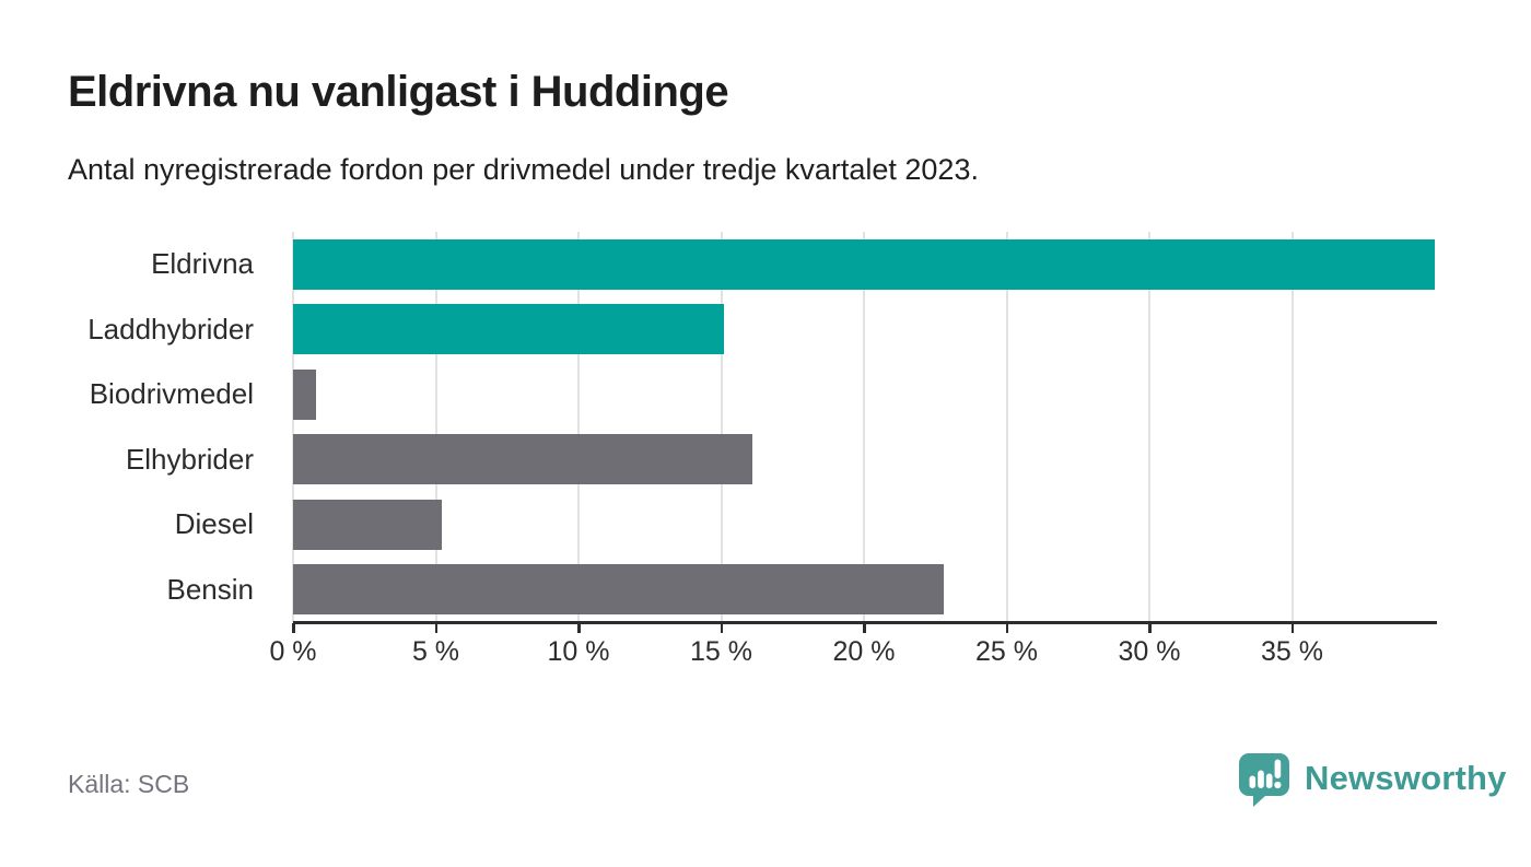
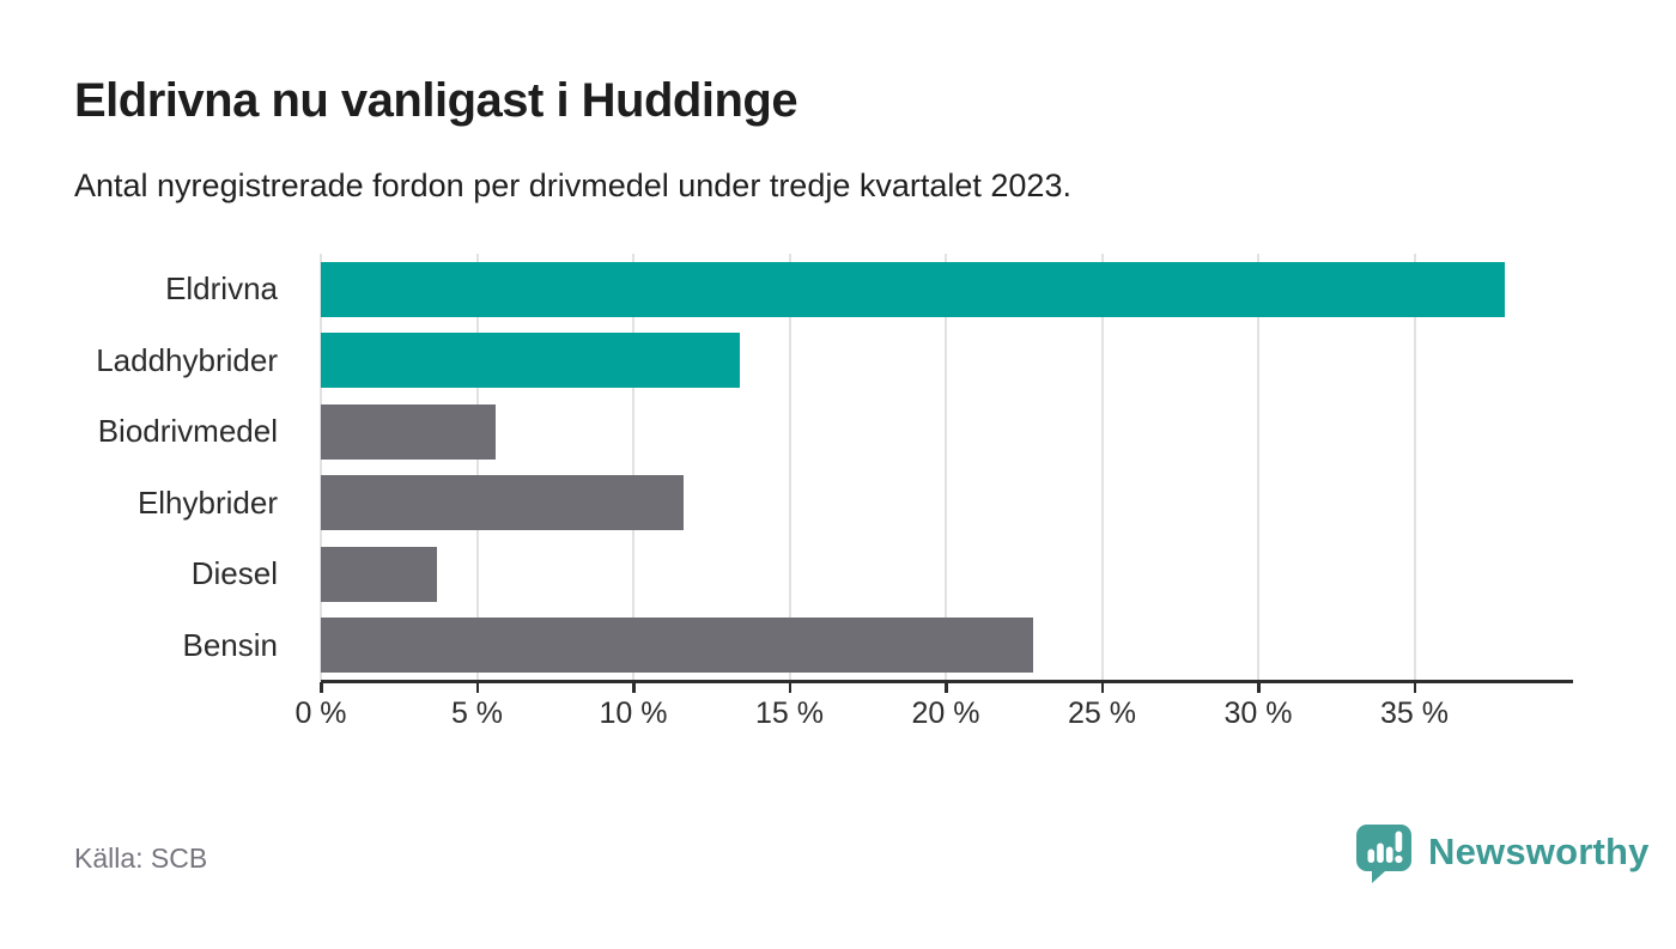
Eldrivna: 40.0% -> 37.9%
Laddhybrider: 15.1% -> 13.4%
Biodrivmedel: 0.8% -> 5.6%
Elhybrider: 16.1% -> 11.6%
Diesel: 5.2% -> 3.7%
